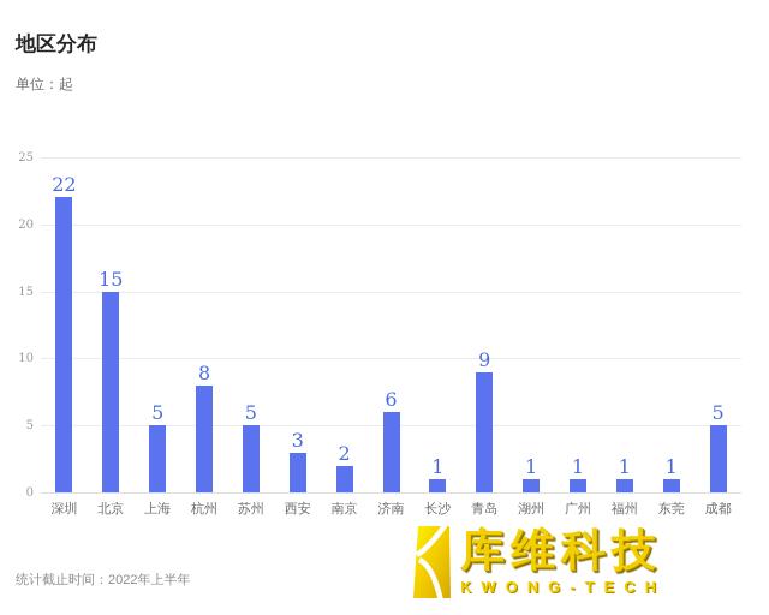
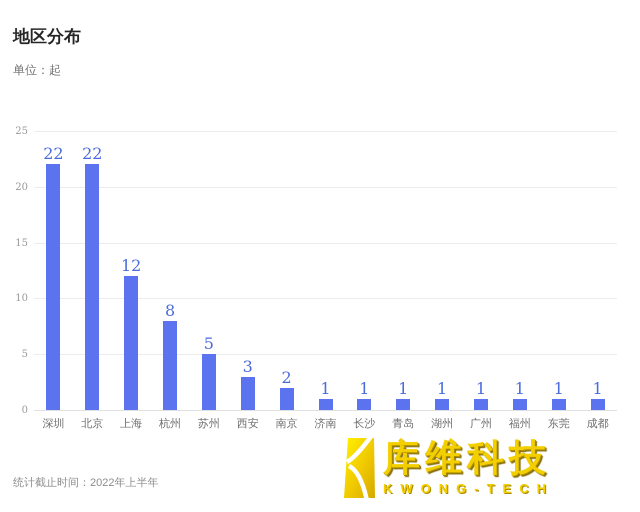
北京: 15 -> 22
上海: 5 -> 12
济南: 6 -> 1
青岛: 9 -> 1
成都: 5 -> 1
